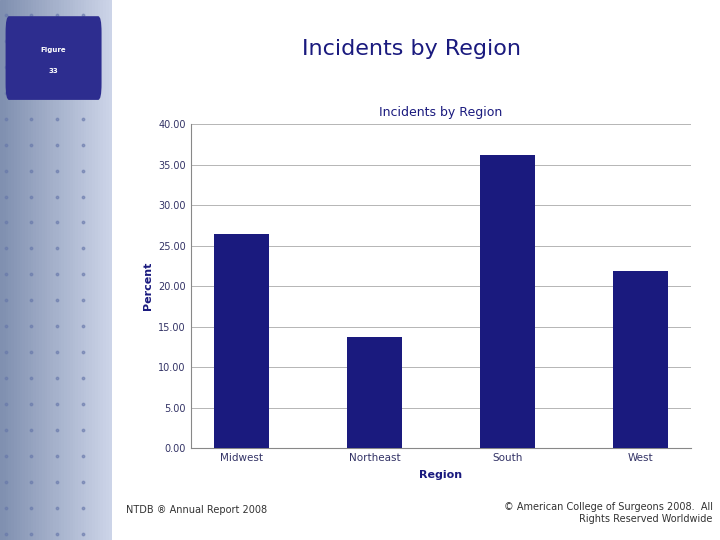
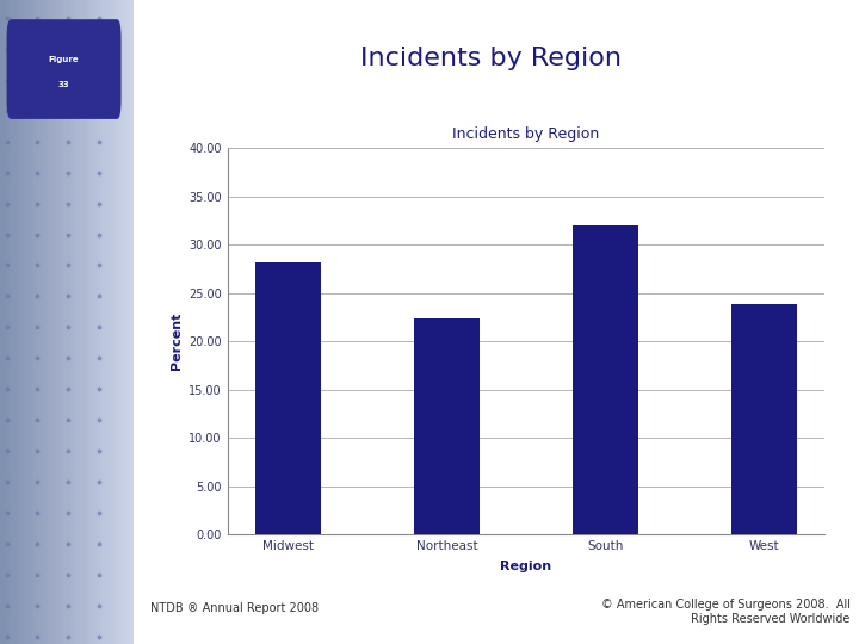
Midwest: 26.5 -> 28.2
Northeast: 13.7 -> 22.4
South: 36.2 -> 32.0
West: 21.9 -> 23.8
